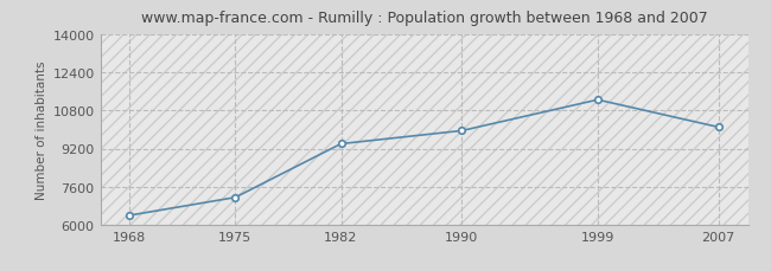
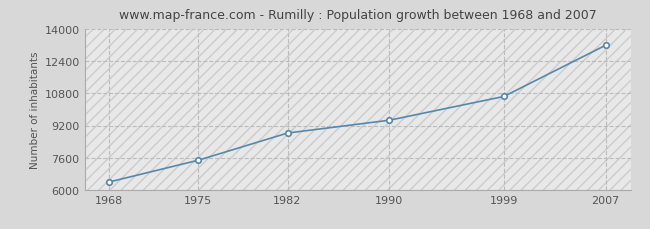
1975: 7150 -> 7480
1982: 9400 -> 8820
1990: 9950 -> 9460
1999: 11250 -> 10640
2007: 10100 -> 13190
